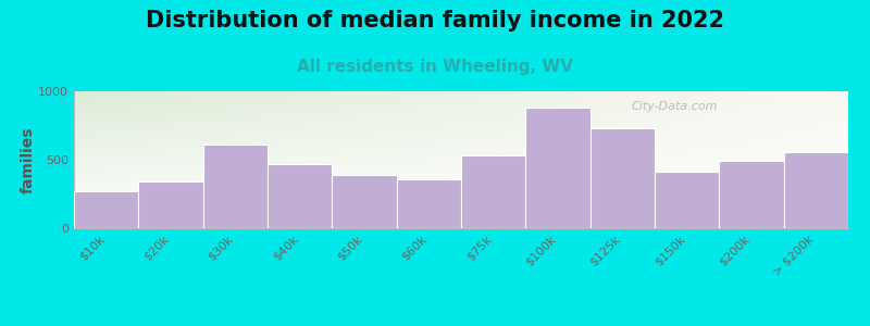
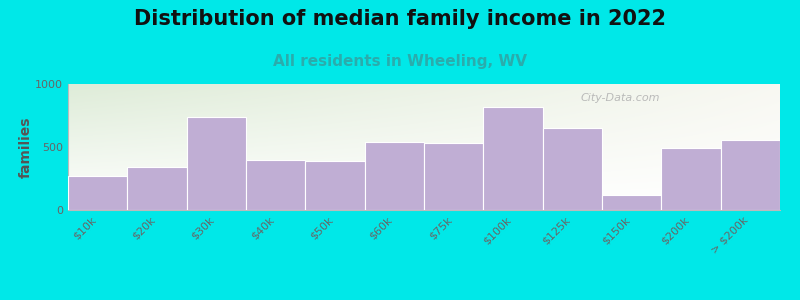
$30k: 610 -> 740
$40k: 470 -> 400
$60k: 360 -> 540
$100k: 880 -> 820
$125k: 730 -> 650
$150k: 420 -> 120
